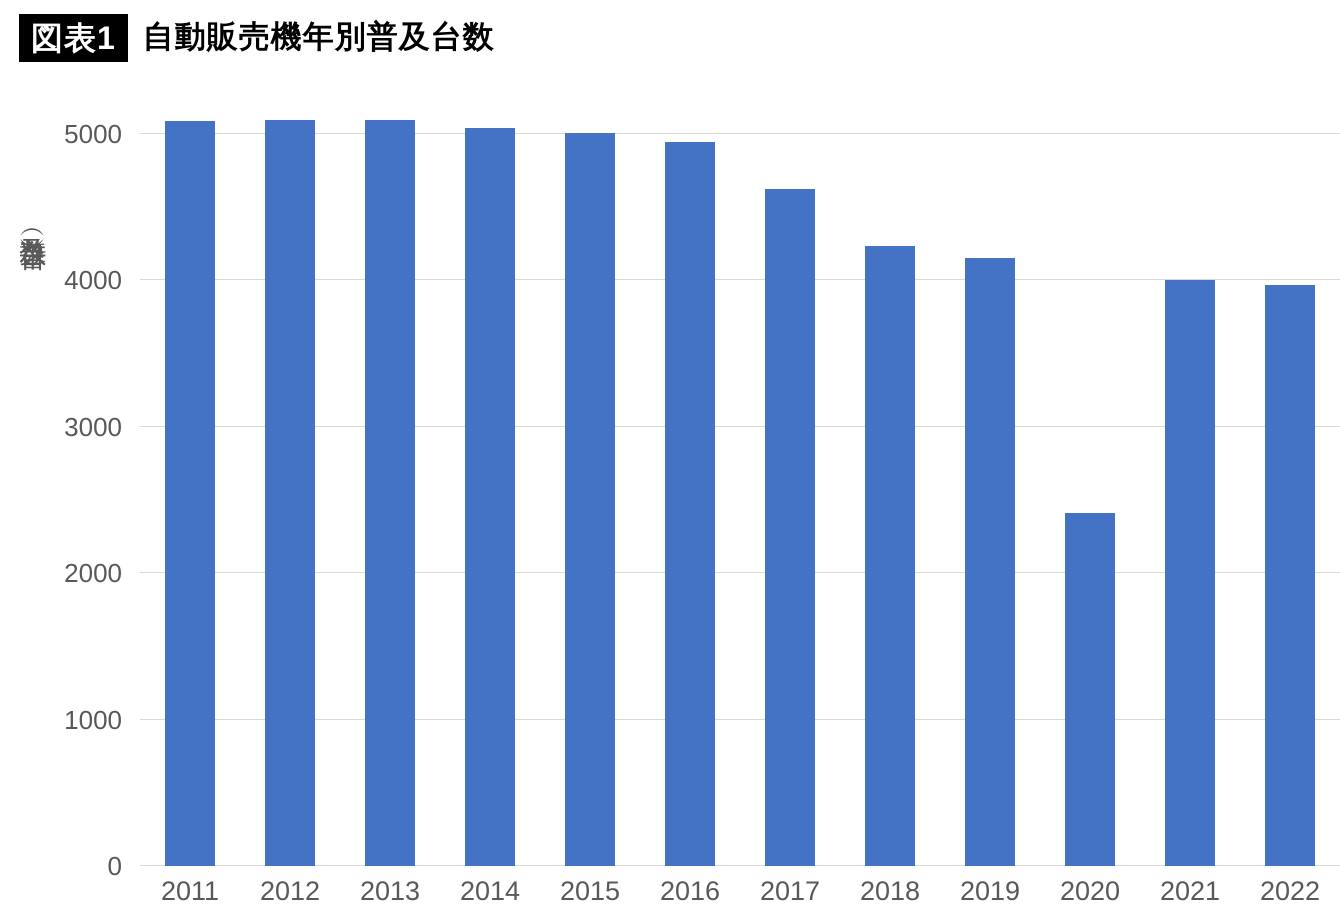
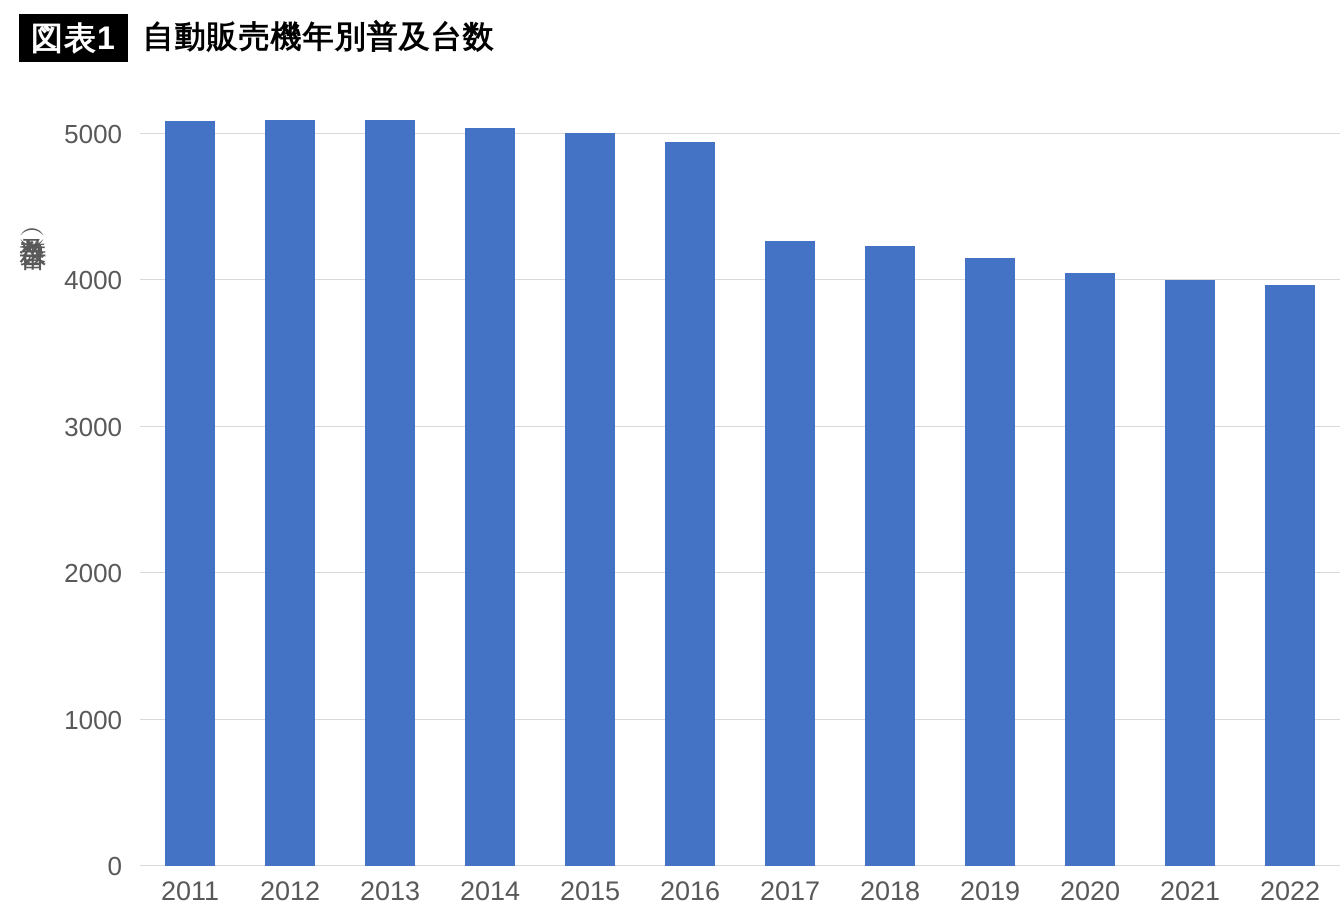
2017: 4620 -> 4270
2020: 2410 -> 4050
